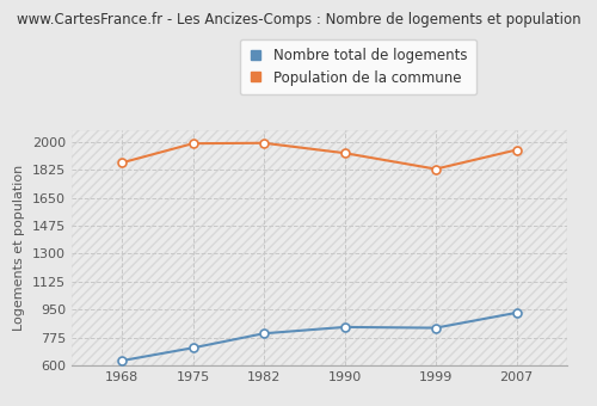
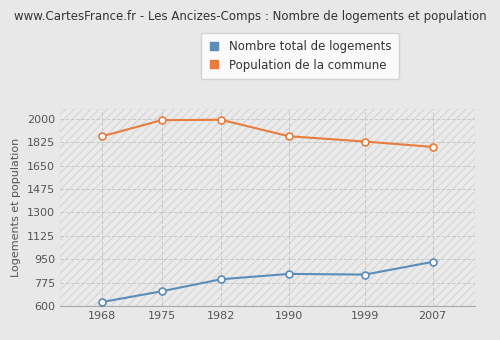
Population de la commune/1990: 1930 -> 1870
Population de la commune/2007: 1950 -> 1790
